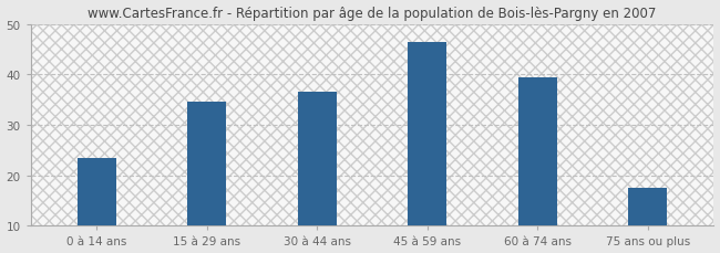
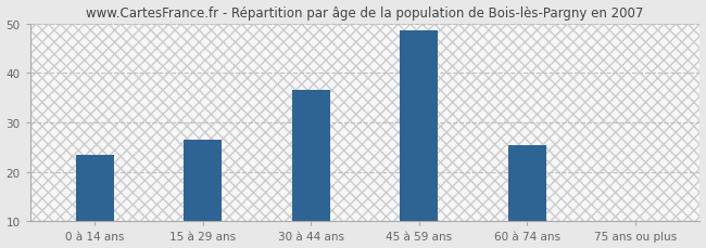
15 à 29 ans: 34.5 -> 26.5
45 à 59 ans: 46.5 -> 48.5
60 à 74 ans: 39.5 -> 25.5
75 ans ou plus: 17.5 -> 10.0
